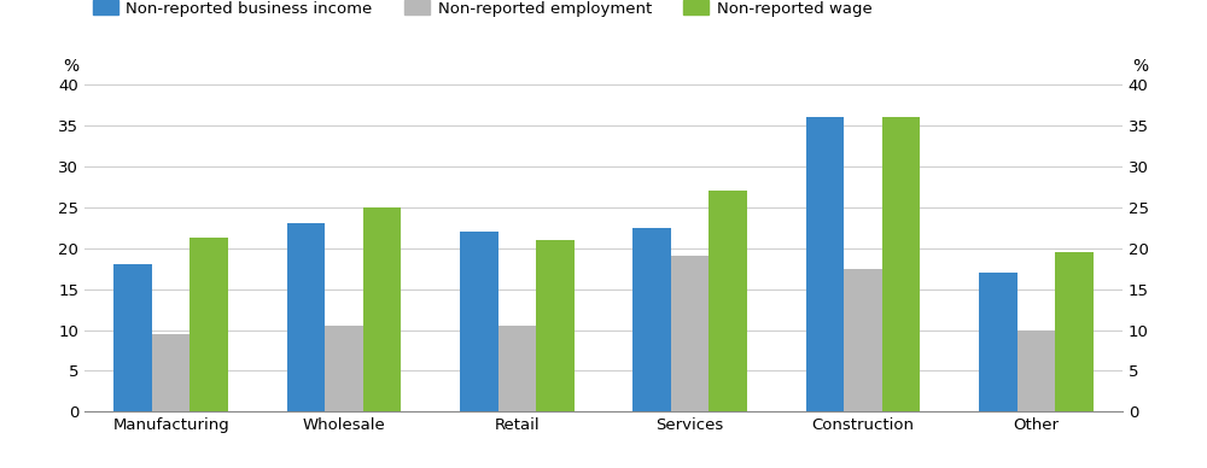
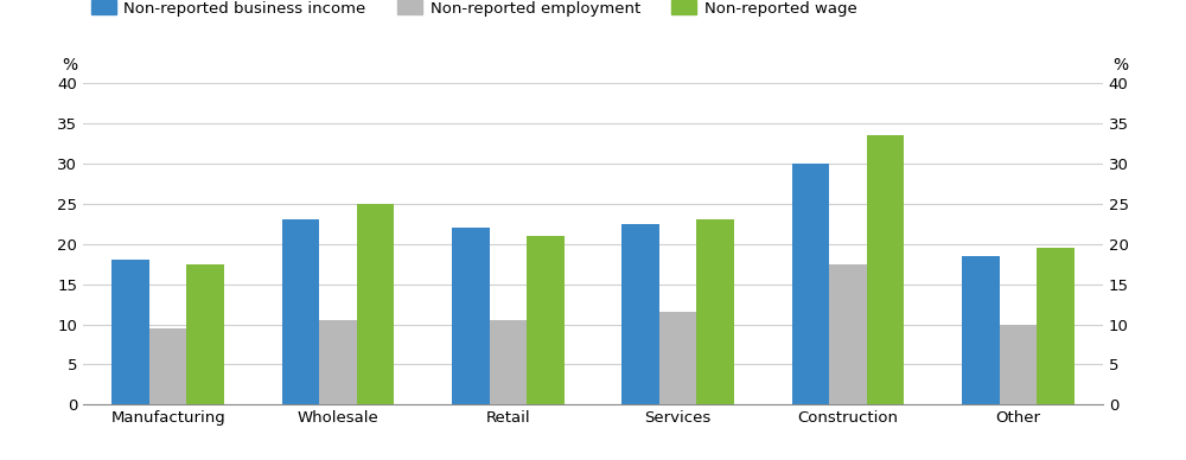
Non-reported wage/Manufacturing: 21.2 -> 17.5
Non-reported employment/Services: 19.0 -> 11.5
Non-reported wage/Services: 27.0 -> 23.0
Non-reported business income/Construction: 36.0 -> 30.0
Non-reported wage/Construction: 36.0 -> 33.5
Non-reported business income/Other: 17.0 -> 18.5
